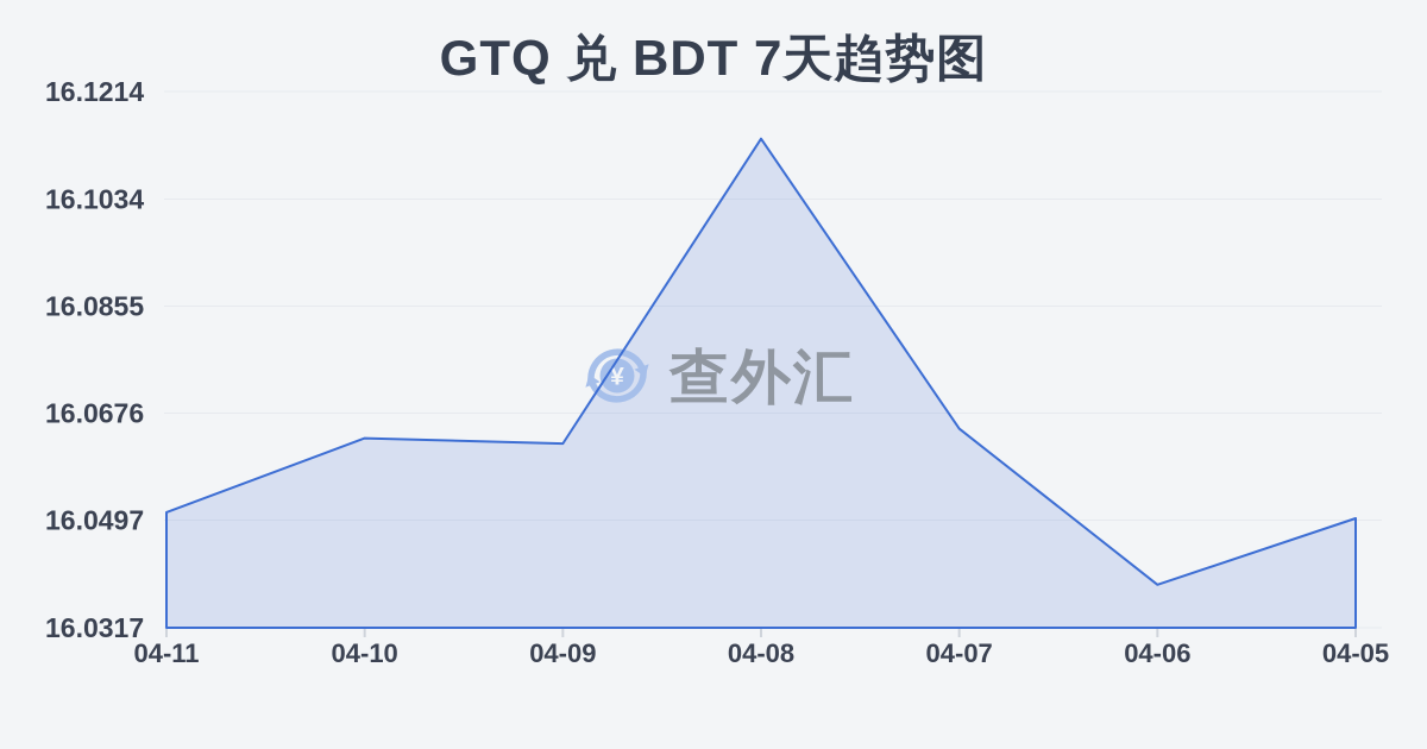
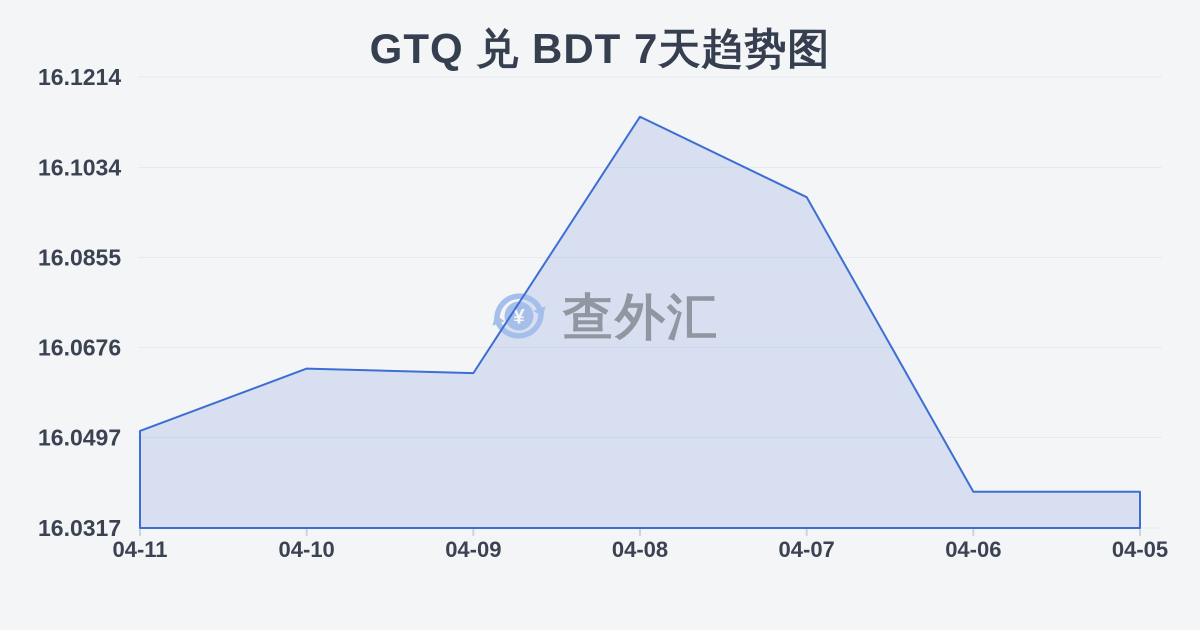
04-07: 16.065 -> 16.098
04-05: 16.050 -> 16.039
